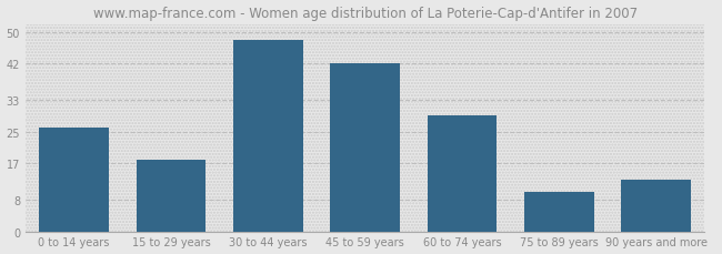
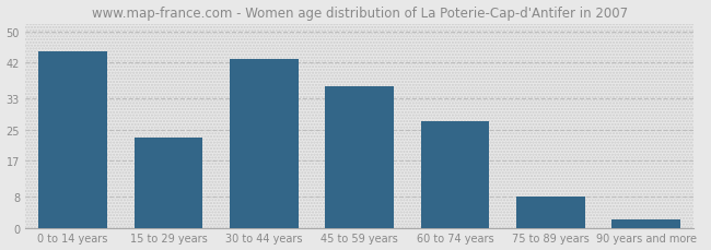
0 to 14 years: 26 -> 45
15 to 29 years: 18 -> 23
30 to 44 years: 48 -> 43
45 to 59 years: 42 -> 36
60 to 74 years: 29 -> 27
75 to 89 years: 10 -> 8
90 years and more: 13 -> 2
